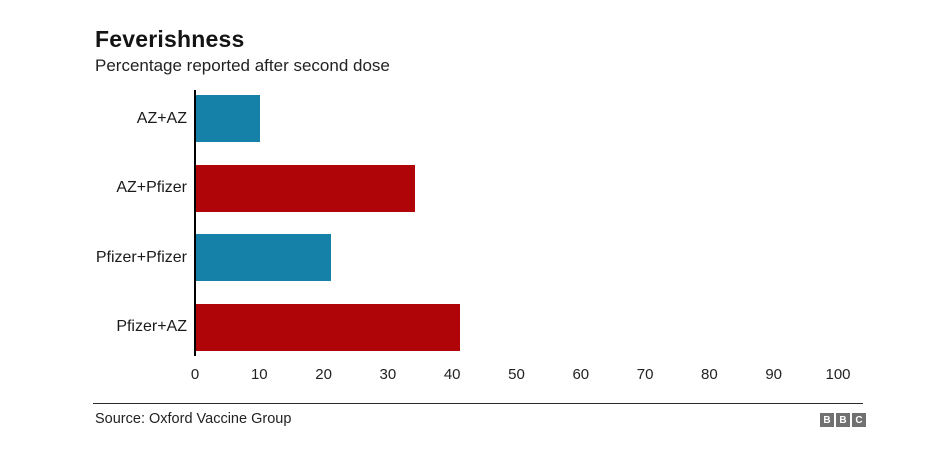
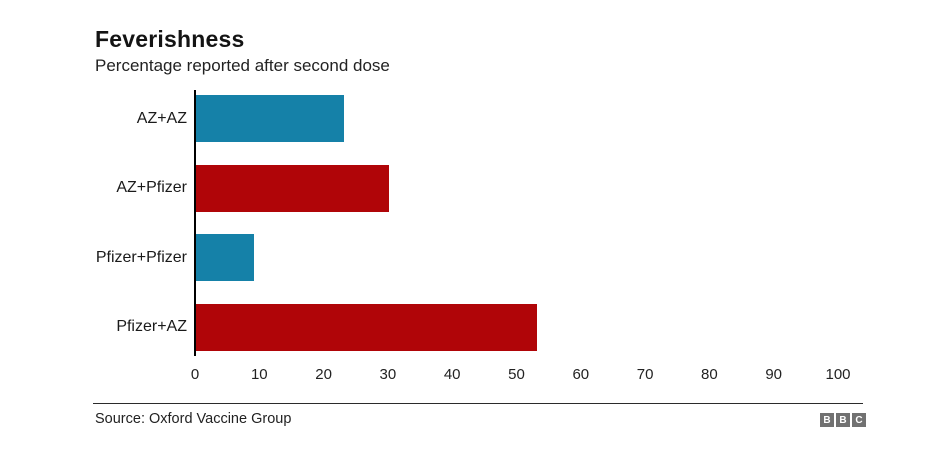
AZ+AZ: 10 -> 23
AZ+Pfizer: 34 -> 30
Pfizer+Pfizer: 21 -> 9
Pfizer+AZ: 41 -> 53
